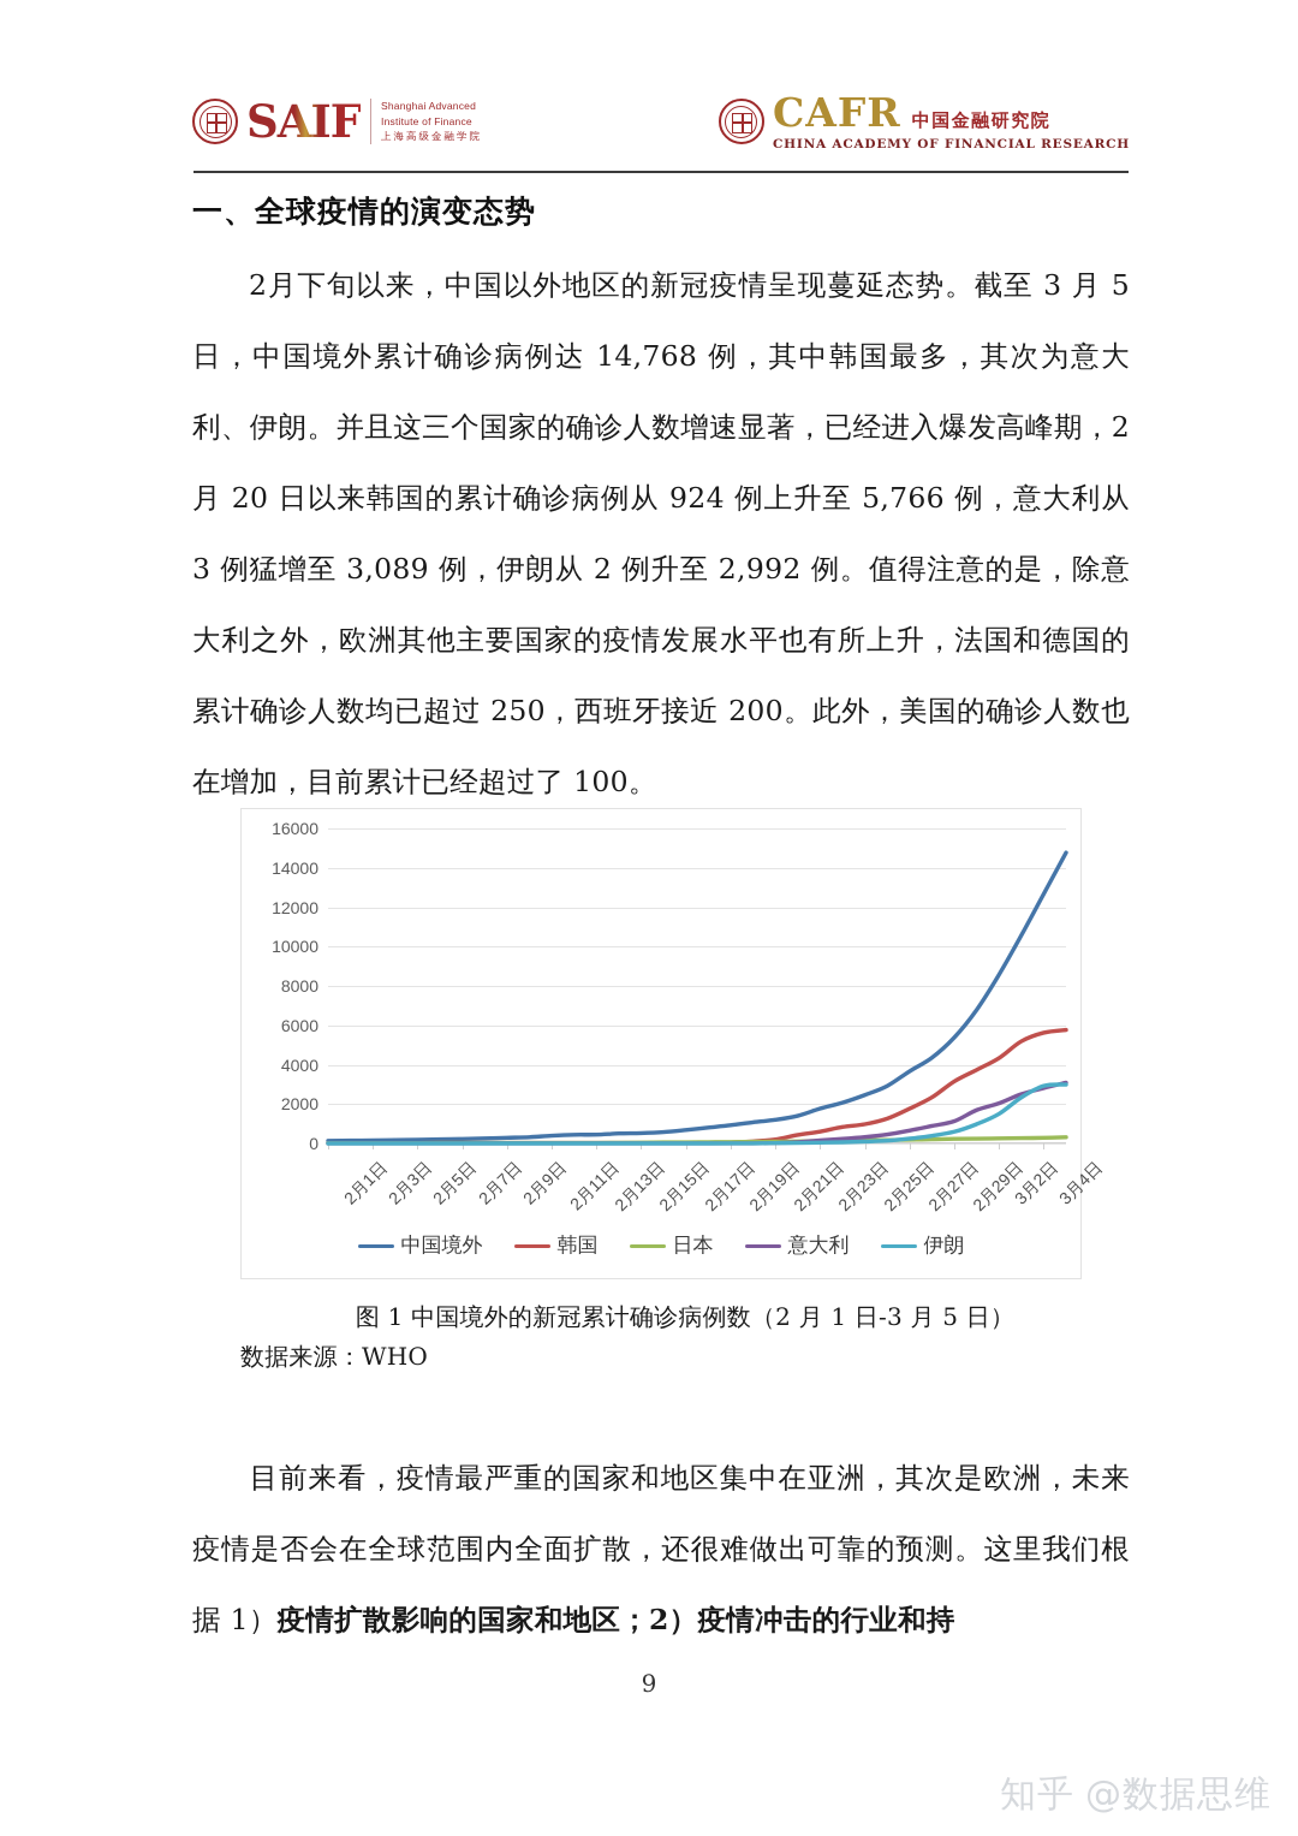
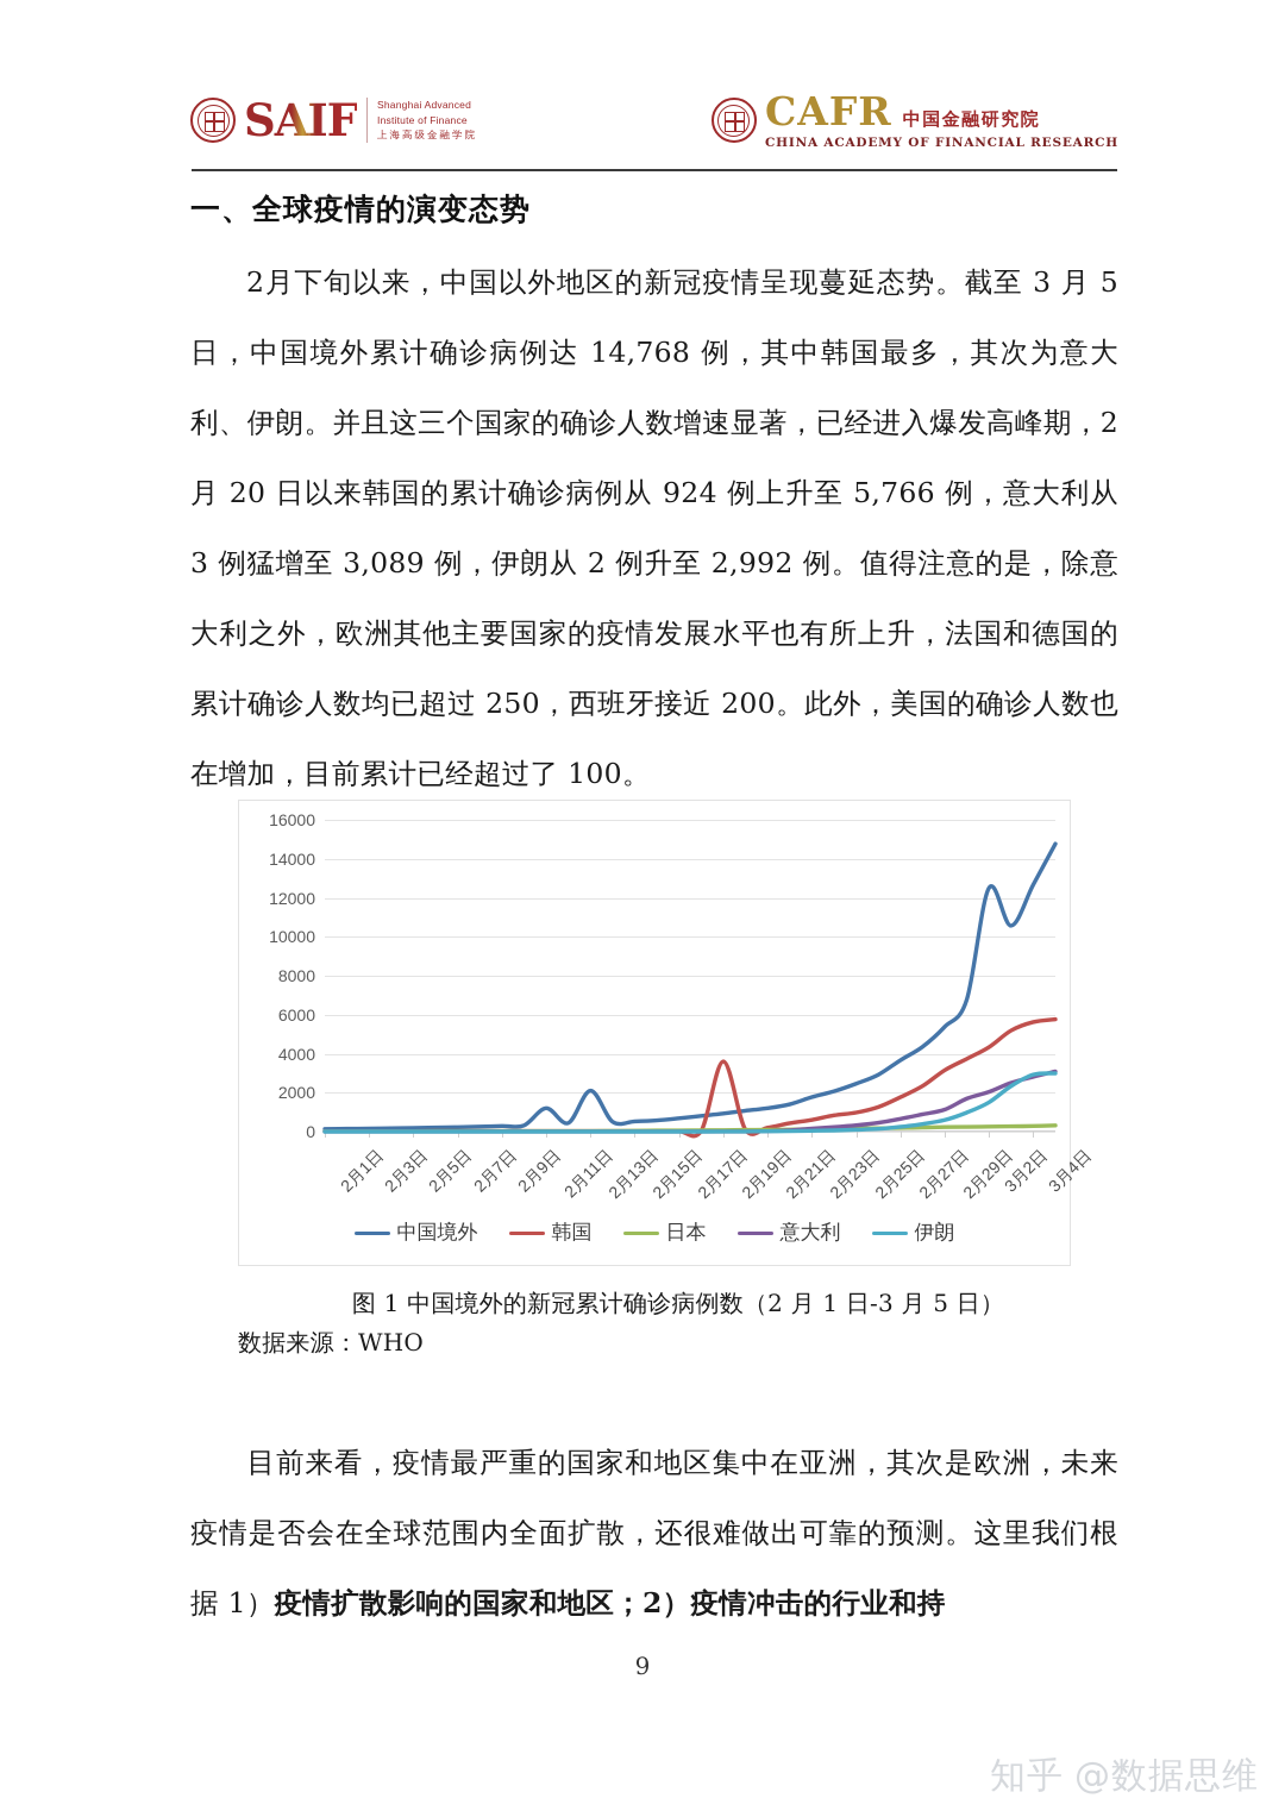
中国境外/2月11日: 400 -> 1200
中国境外/2月13日: 400 -> 2100
韩国/2月19日: 100 -> 3600
中国境外/3月2日: 8600 -> 12500
